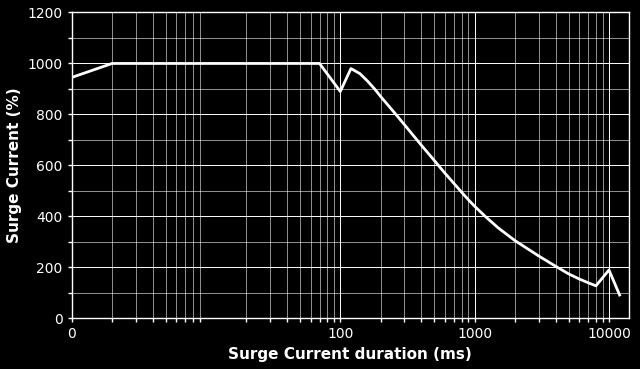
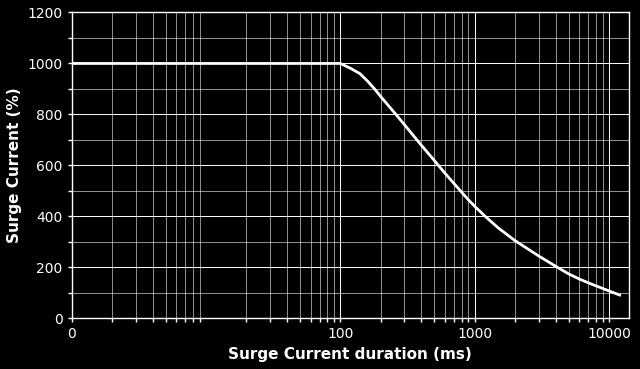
0: 945 -> 1000
100: 890 -> 1000
10000: 190 -> 108
